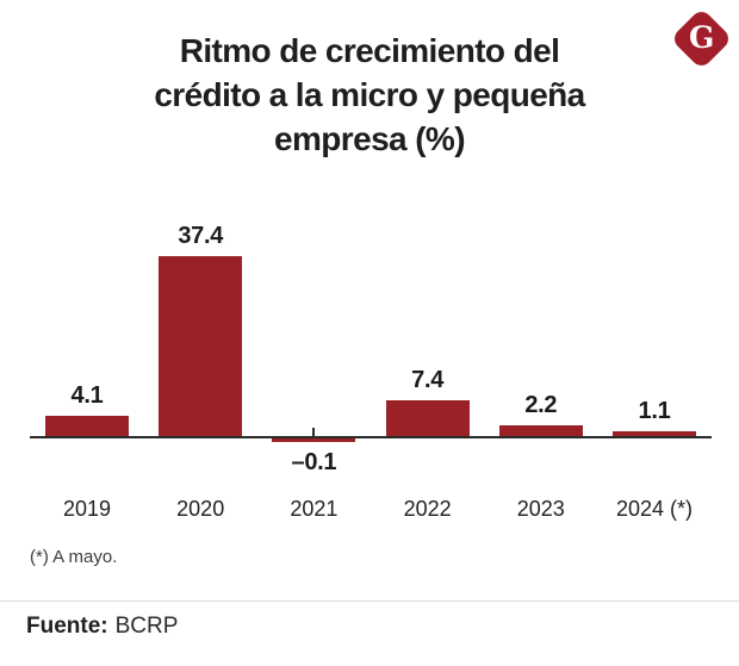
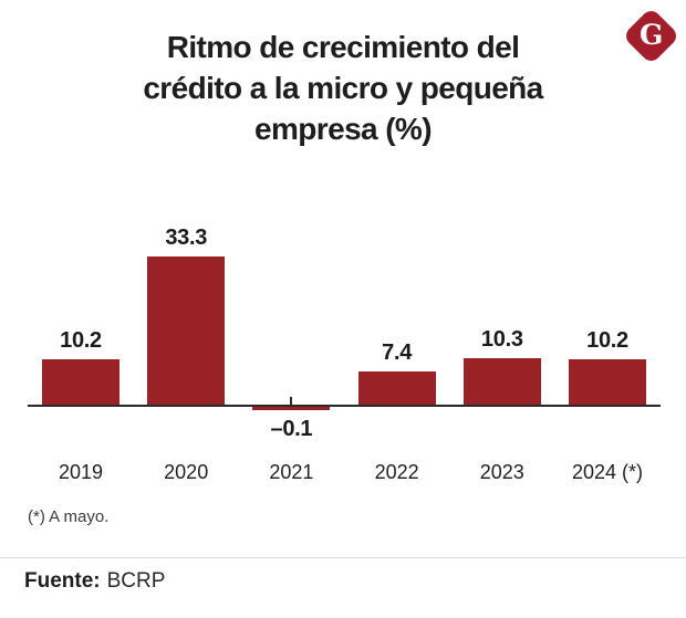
2019: 4.1 -> 10.2
2020: 37.4 -> 33.3
2023: 2.2 -> 10.3
2024 (*): 1.1 -> 10.2
